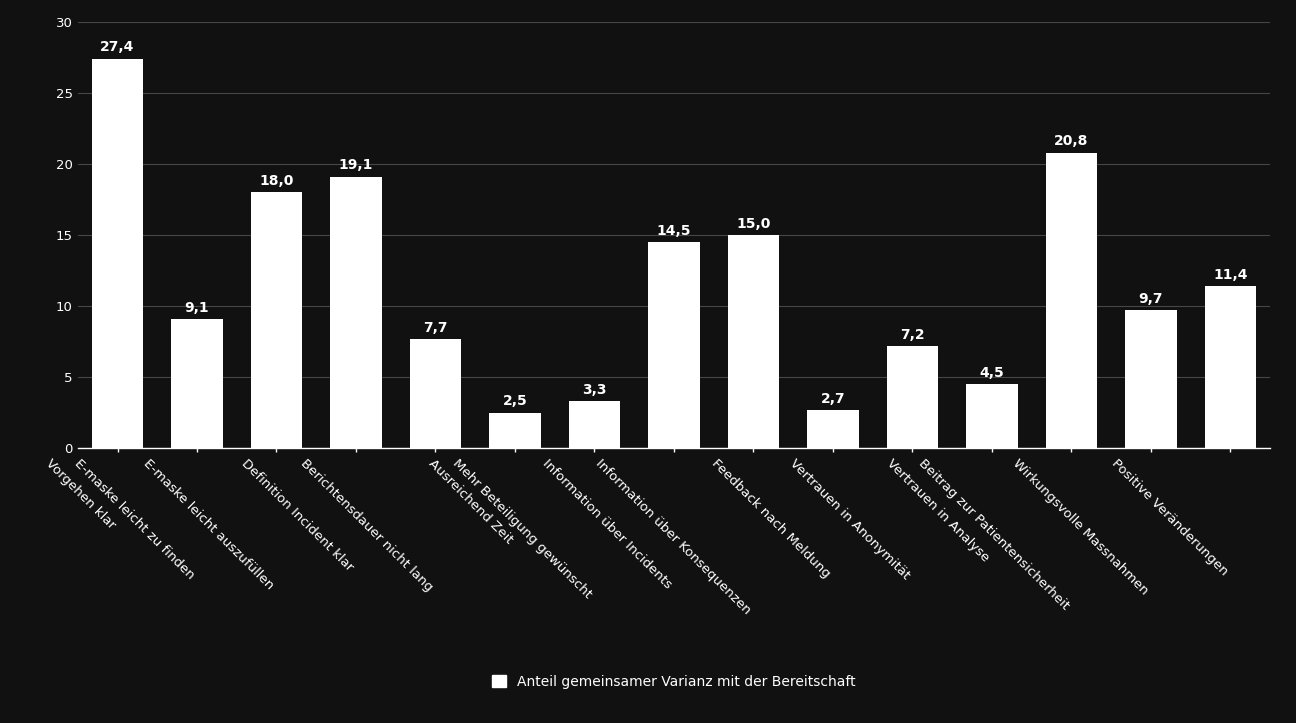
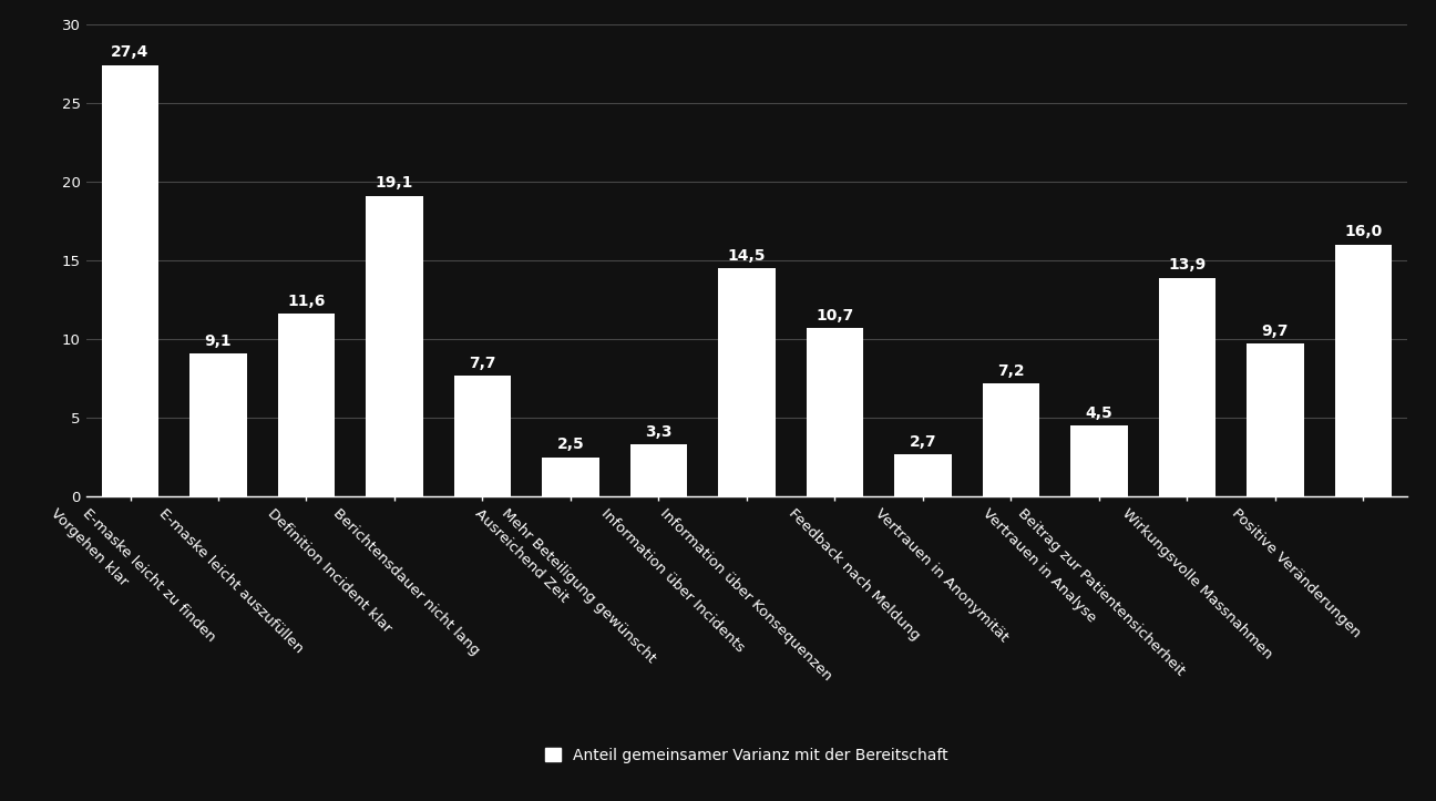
E-maske leicht auszufüllen: 18,0 -> 11,6
Information über Konsequenzen: 15,0 -> 10,7
Beitrag zur Patientensicherheit: 20,8 -> 13,9
Positive Veränderungen: 11,4 -> 16,0
